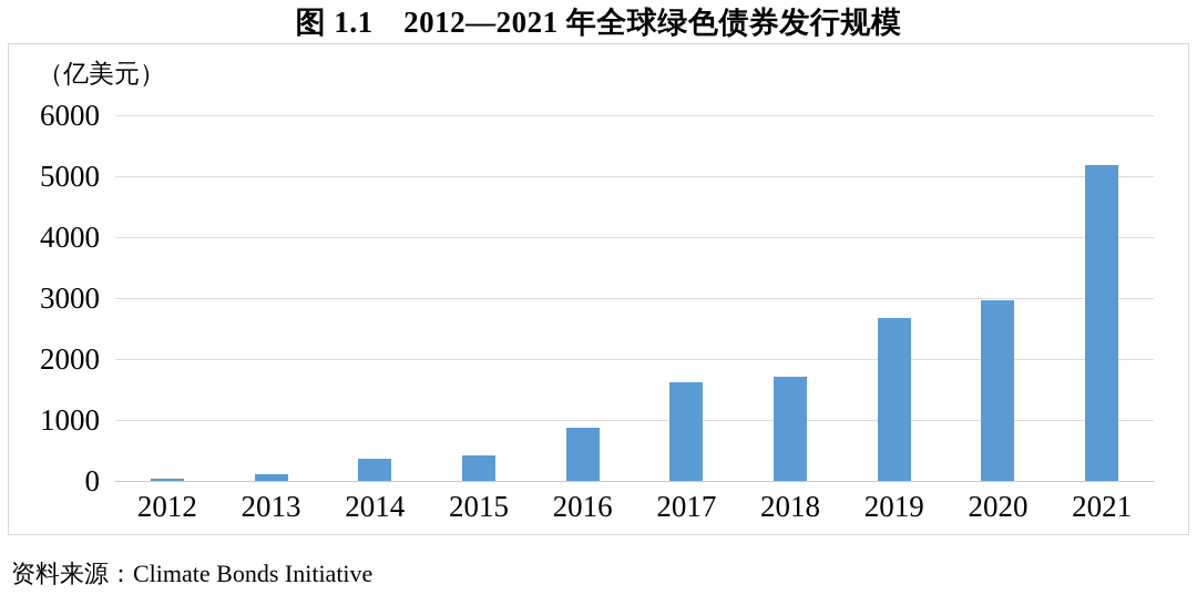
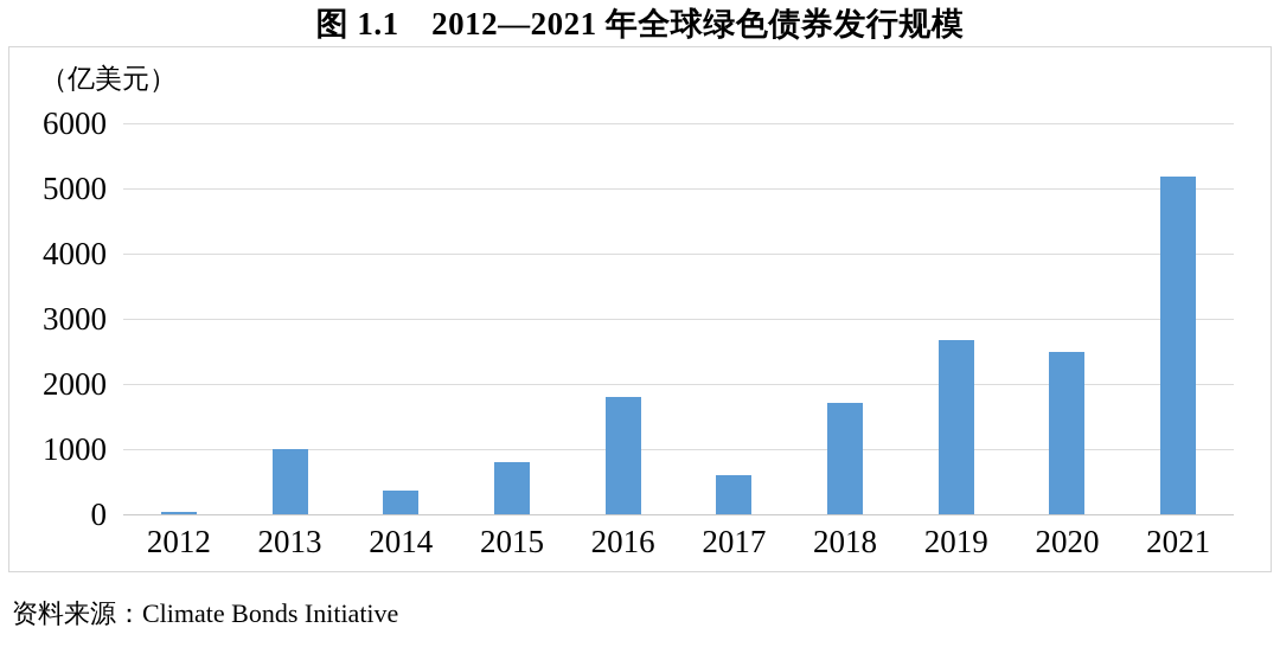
2013: 100 -> 1000
2015: 400 -> 800
2016: 900 -> 1800
2017: 1600 -> 600
2020: 3000 -> 2500
